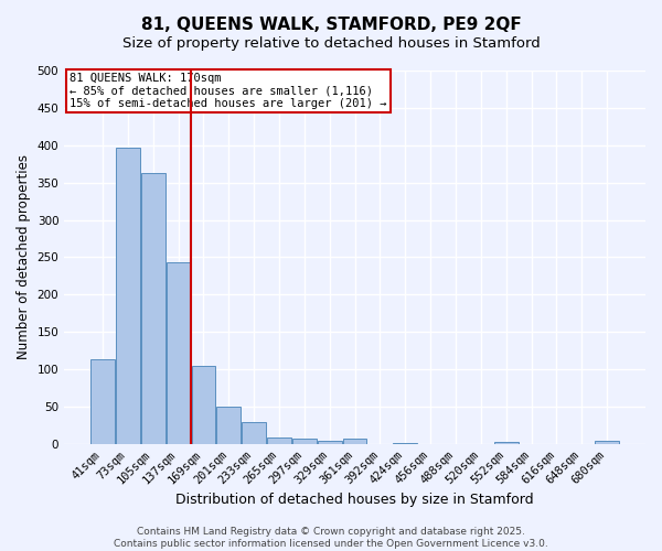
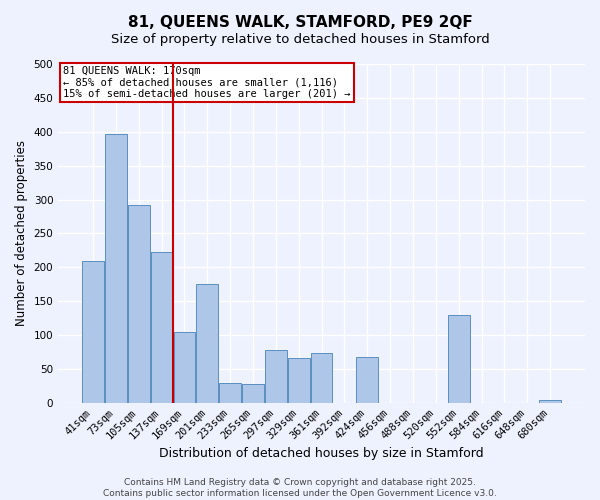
41sqm: 113 -> 210
105sqm: 363 -> 292
137sqm: 243 -> 222
201sqm: 50 -> 176
265sqm: 9 -> 28
297sqm: 7 -> 78
329sqm: 5 -> 66
361sqm: 7 -> 74
424sqm: 2 -> 68
552sqm: 3 -> 130
